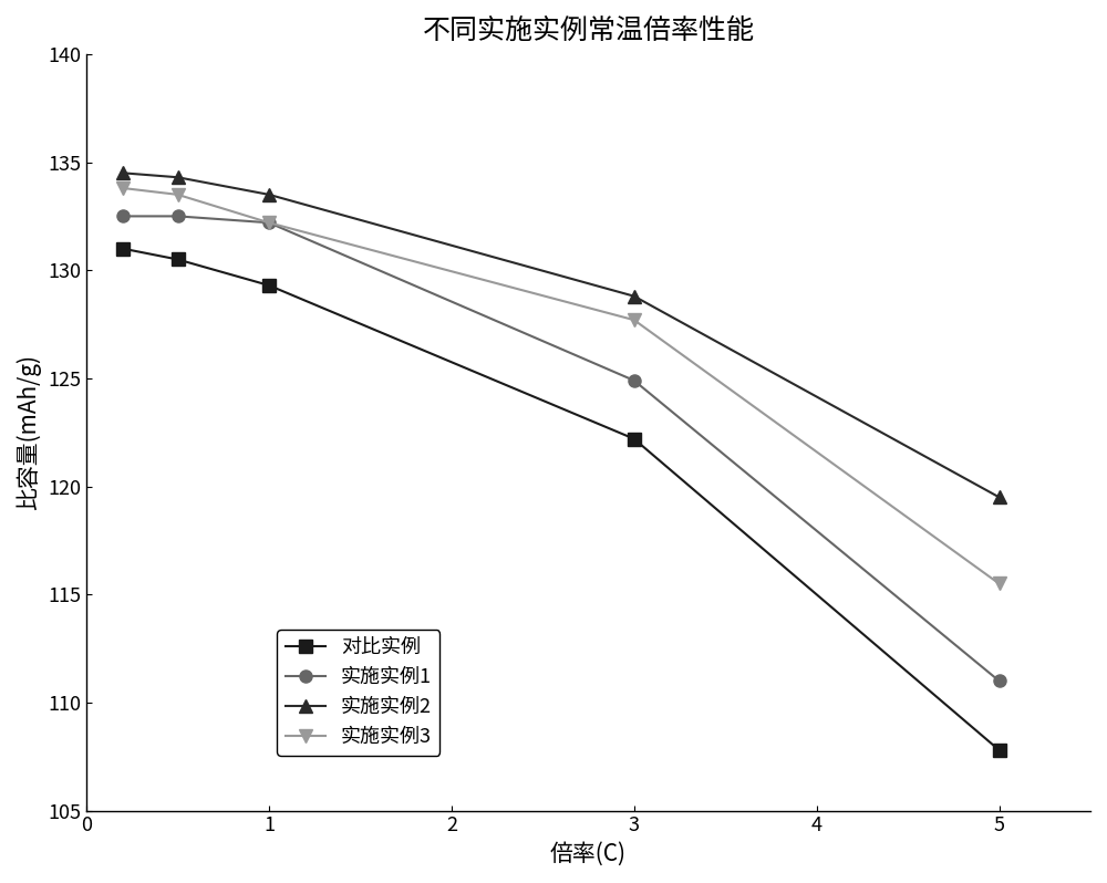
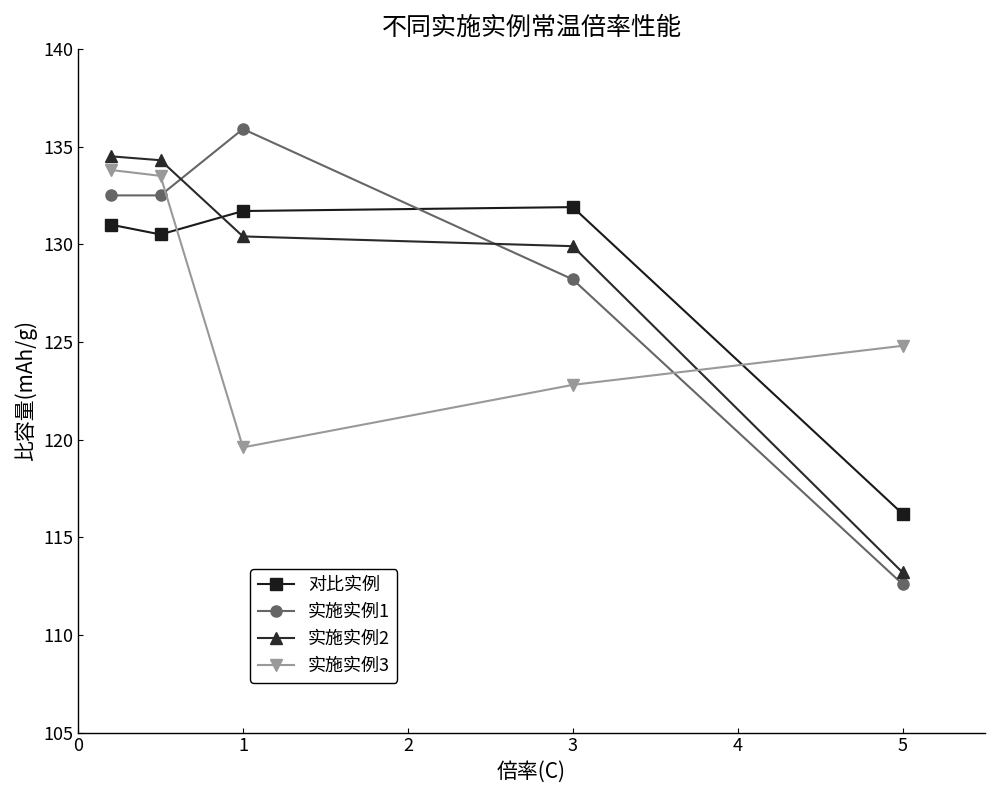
对比实例/1: 129.3 -> 131.7
实施实例1/1: 132.2 -> 135.9
实施实例2/1: 133.5 -> 130.4
实施实例3/1: 132.2 -> 119.6
对比实例/3: 122.2 -> 131.9
实施实例1/3: 124.9 -> 128.2
实施实例2/3: 128.8 -> 129.9
实施实例3/3: 127.7 -> 122.8
对比实例/5: 107.8 -> 116.2
实施实例1/5: 111.0 -> 112.6
实施实例2/5: 119.5 -> 113.2
实施实例3/5: 115.5 -> 124.8
